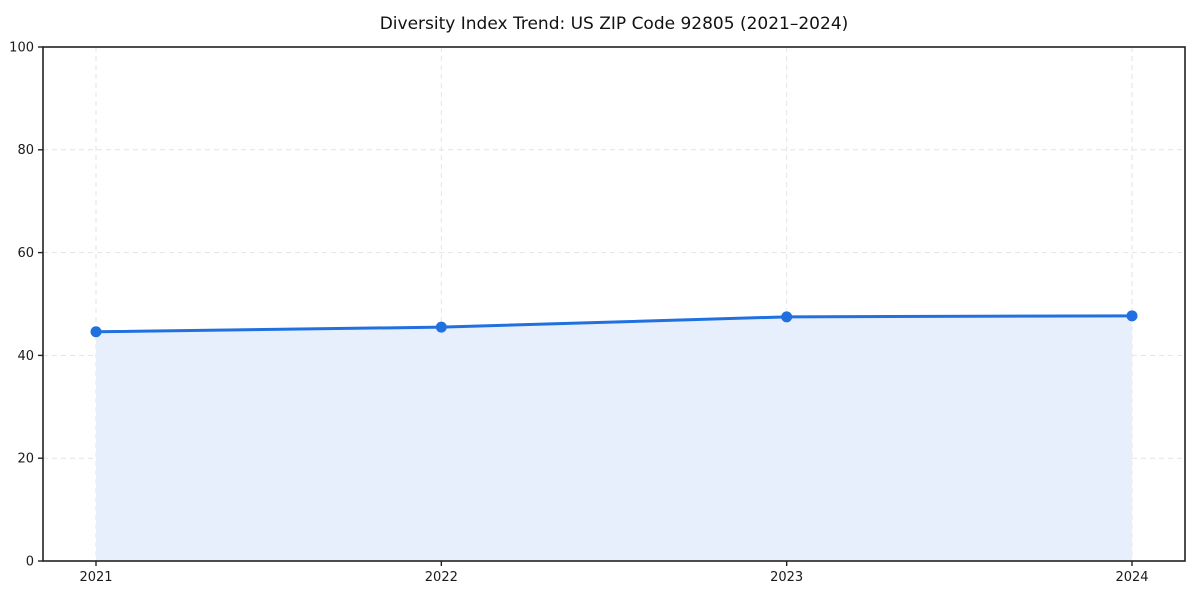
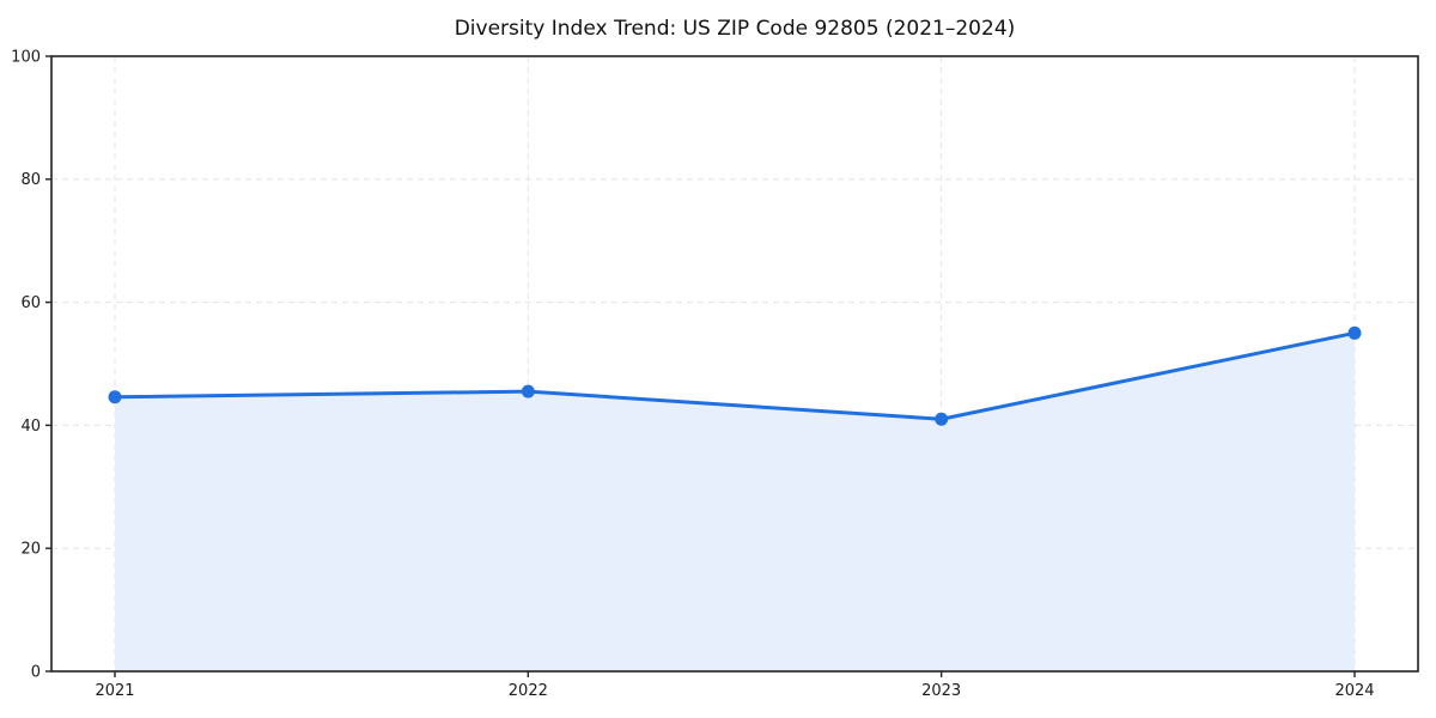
2023: 48 -> 41
2024: 48 -> 55
